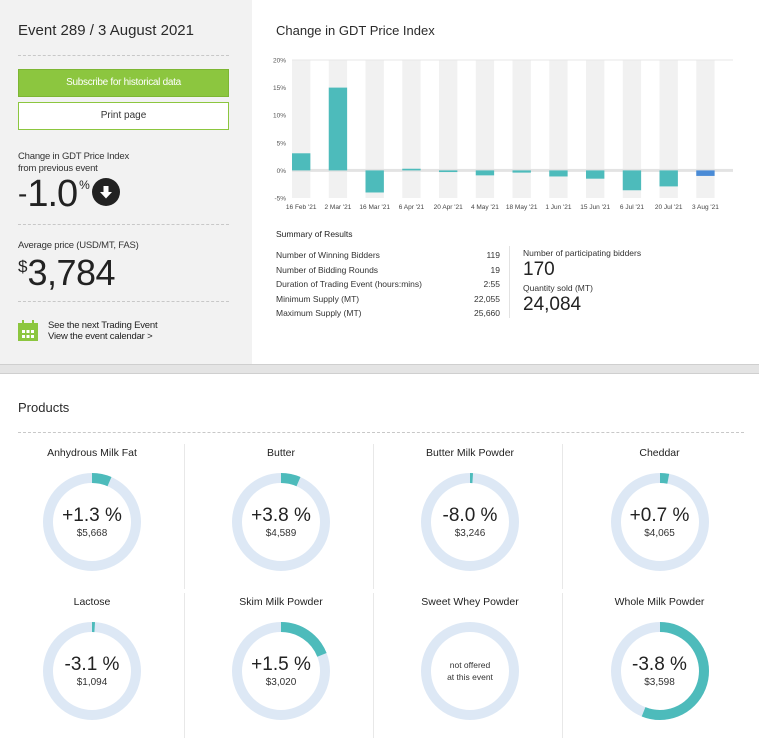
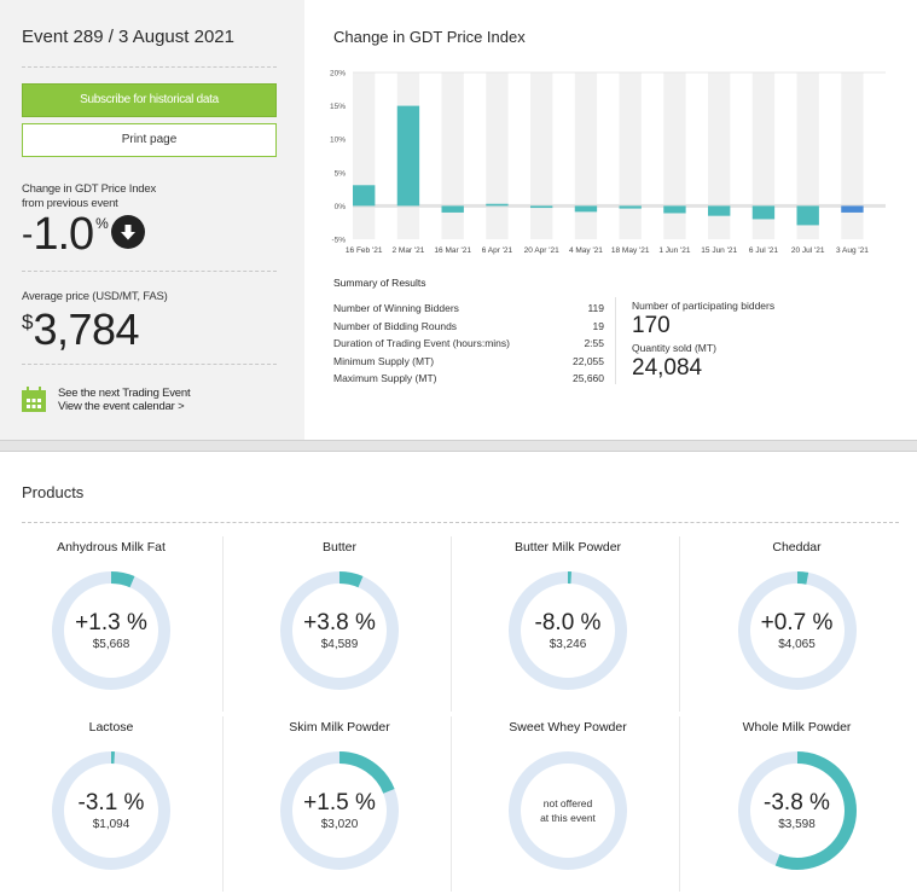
16 Mar '21: -4% -> -1%
6 Jul '21: -4% -> -2%
